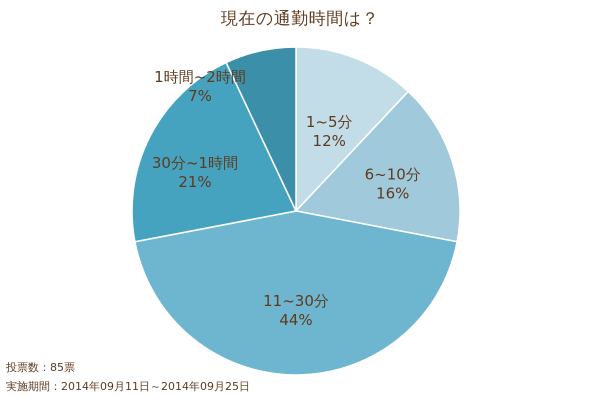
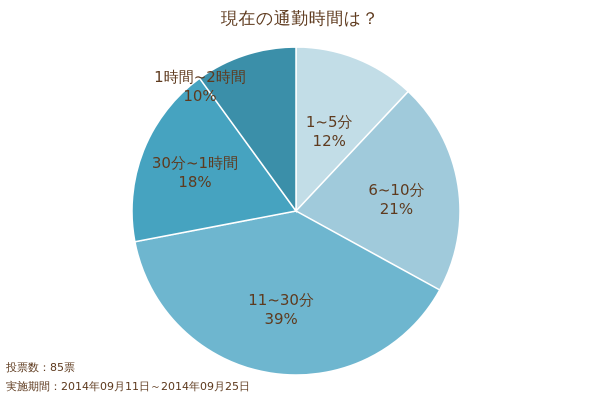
6~10分: 16% -> 21%
11~30分: 44% -> 39%
30分~1時間: 21% -> 18%
1時間~2時間: 7% -> 10%
